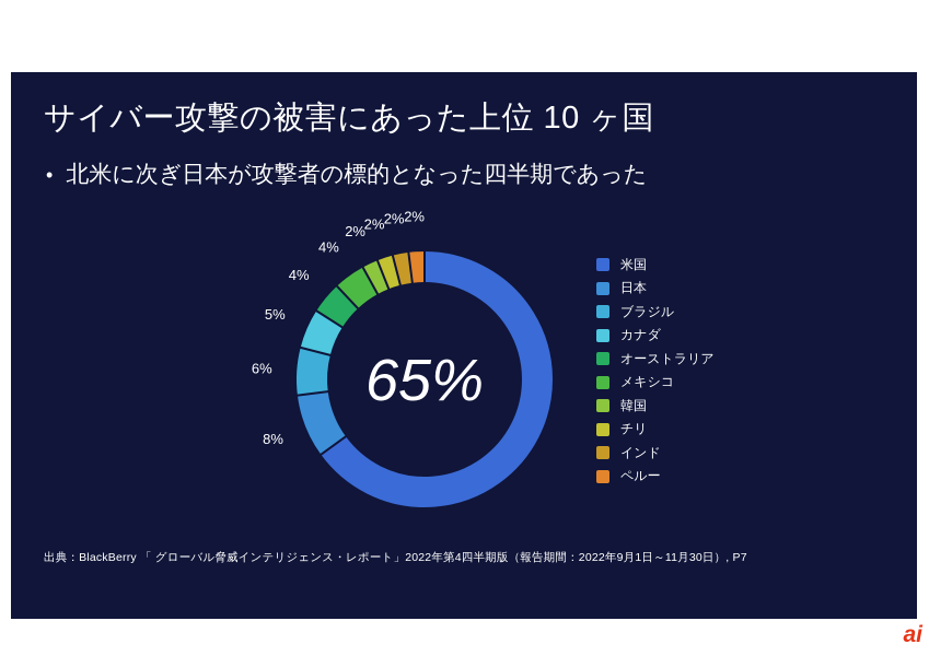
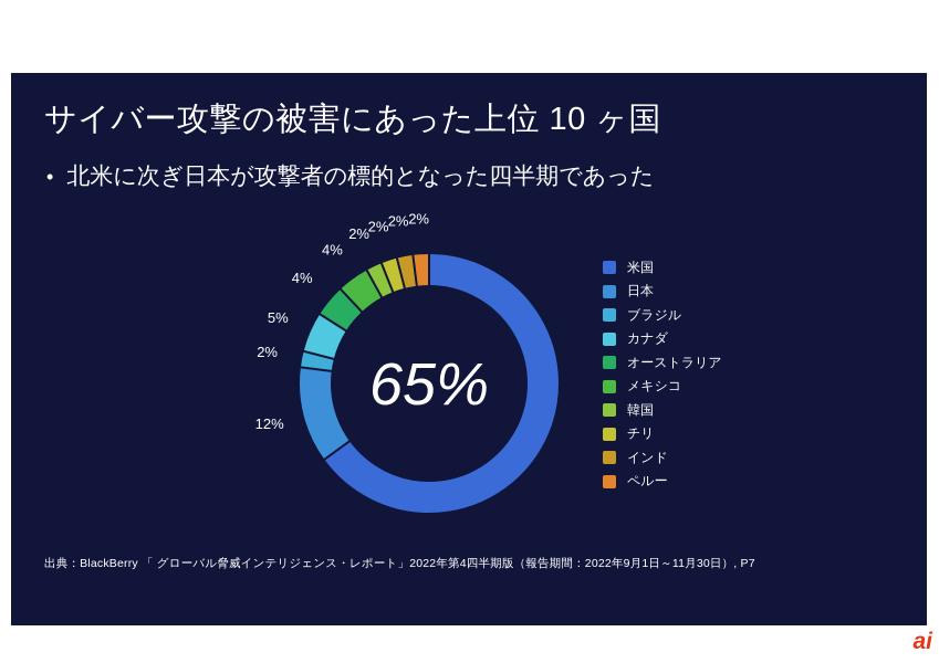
日本: 8% -> 12%
ブラジル: 6% -> 2%
